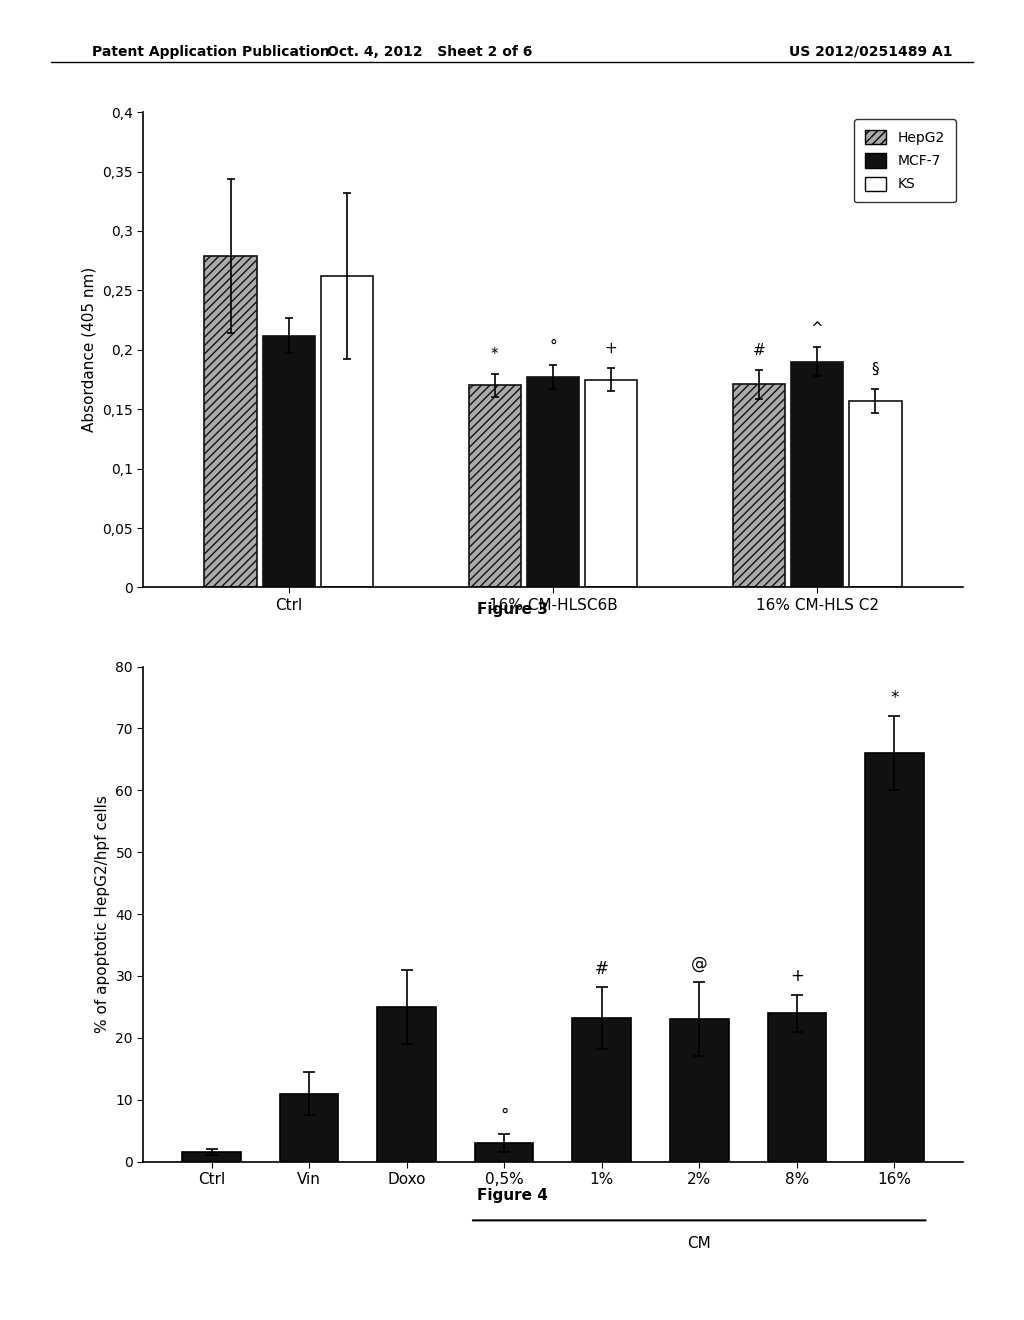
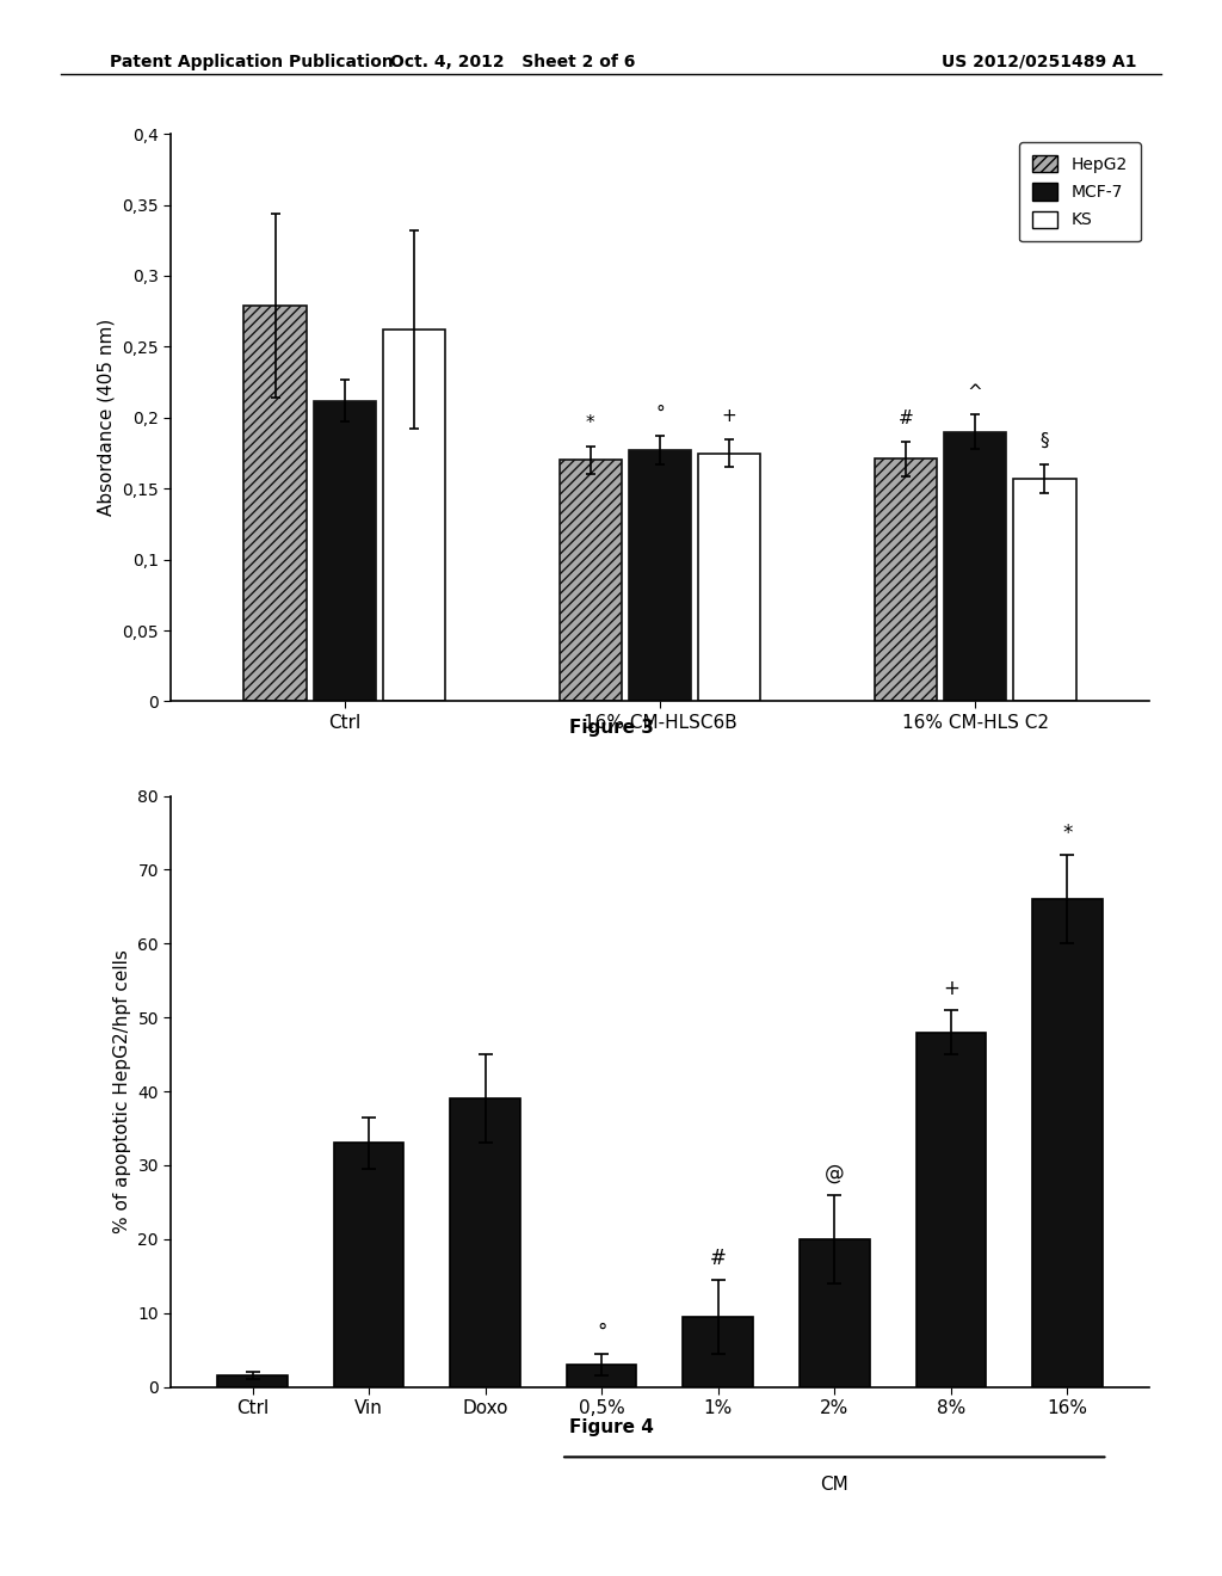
Vin: 11.0 -> 33.0
Doxo: 25.0 -> 39.0
1%: 23.2 -> 9.5
2%: 23.0 -> 20.0
8%: 24.0 -> 48.0
